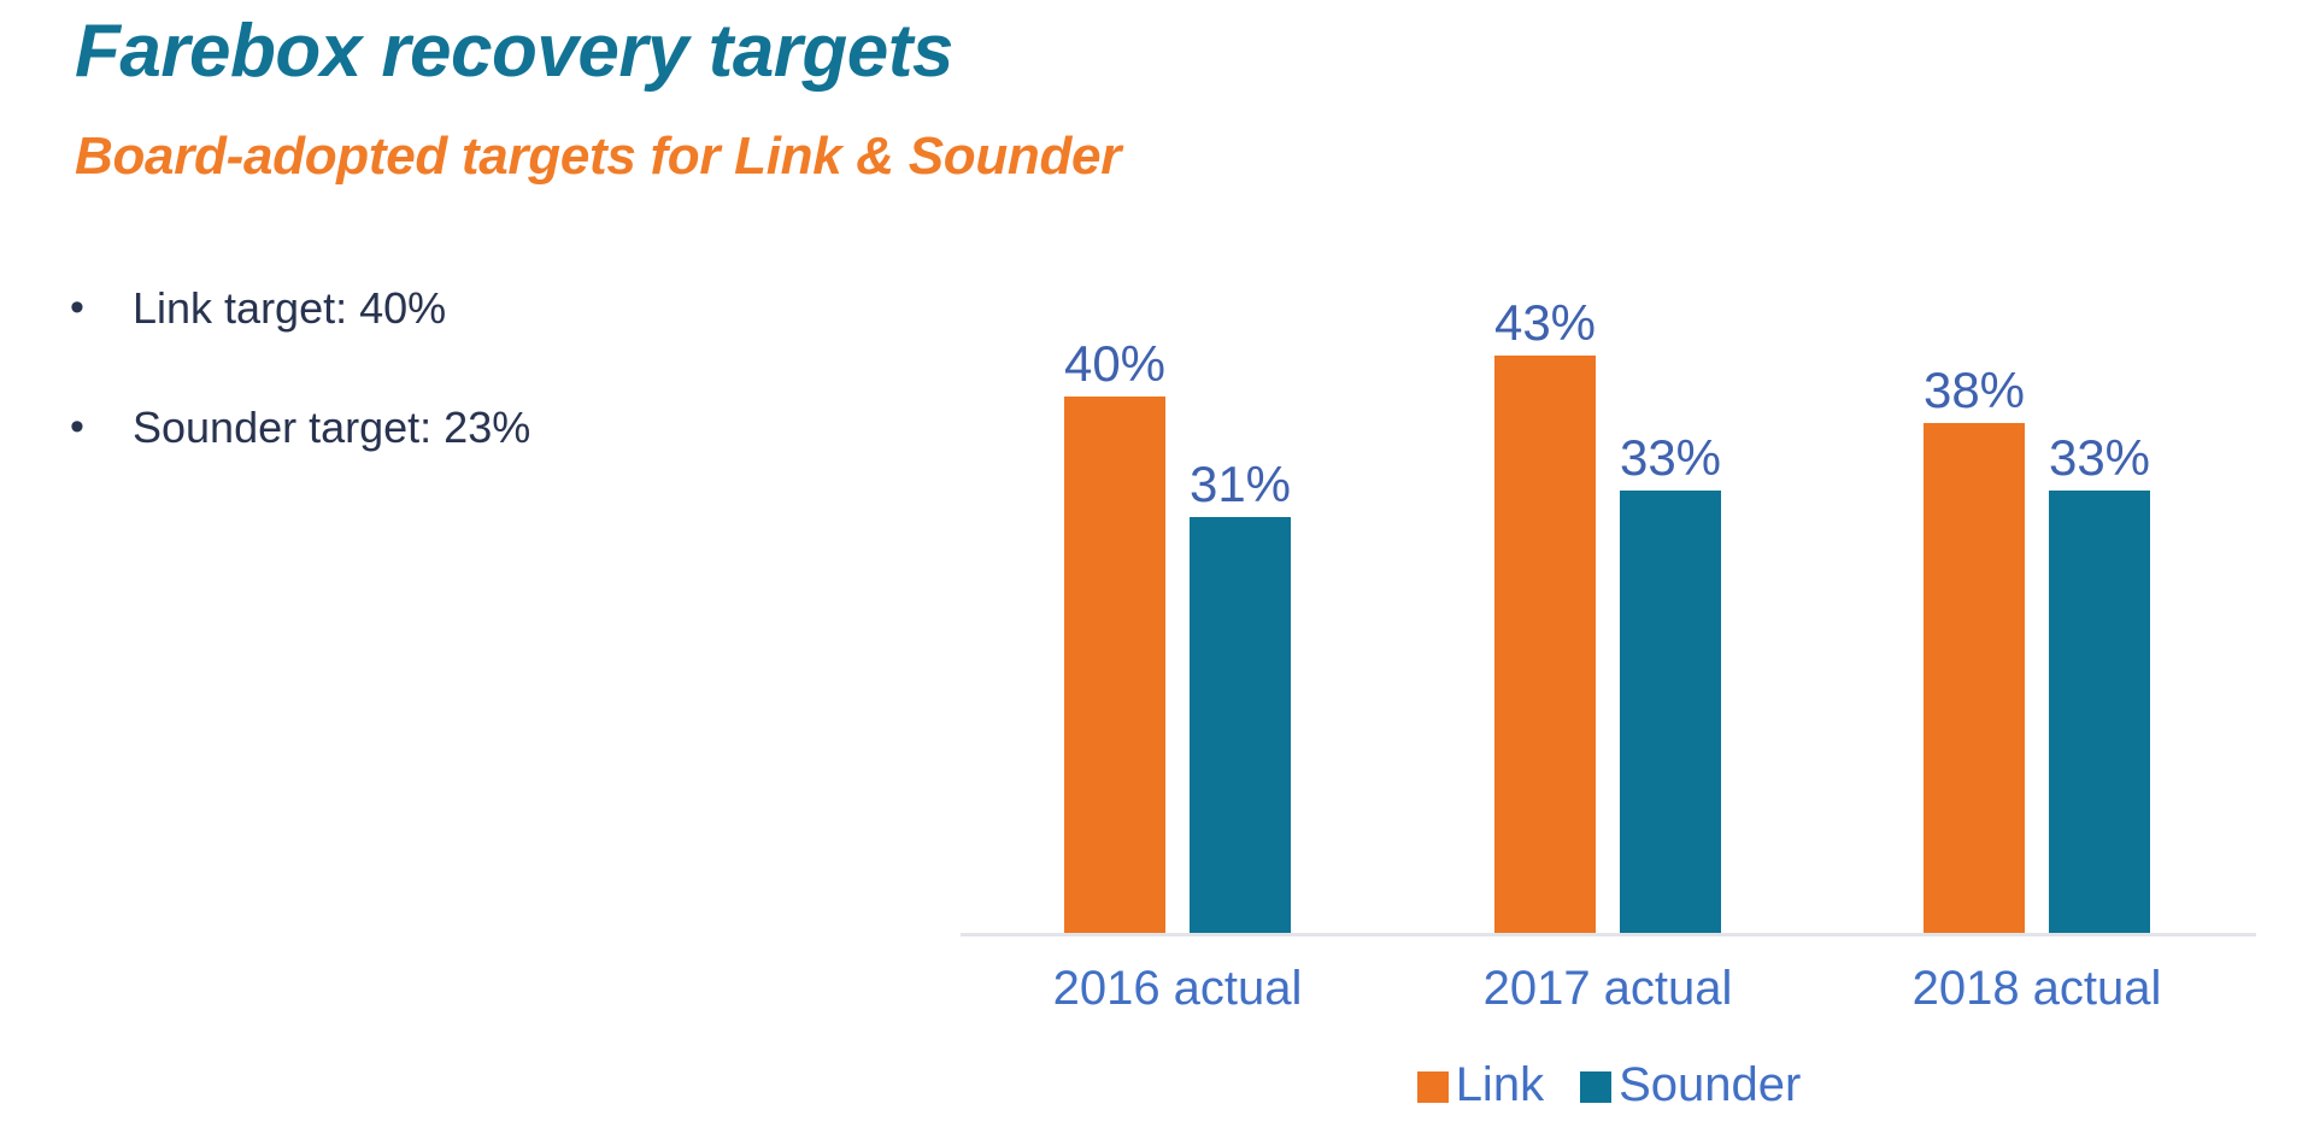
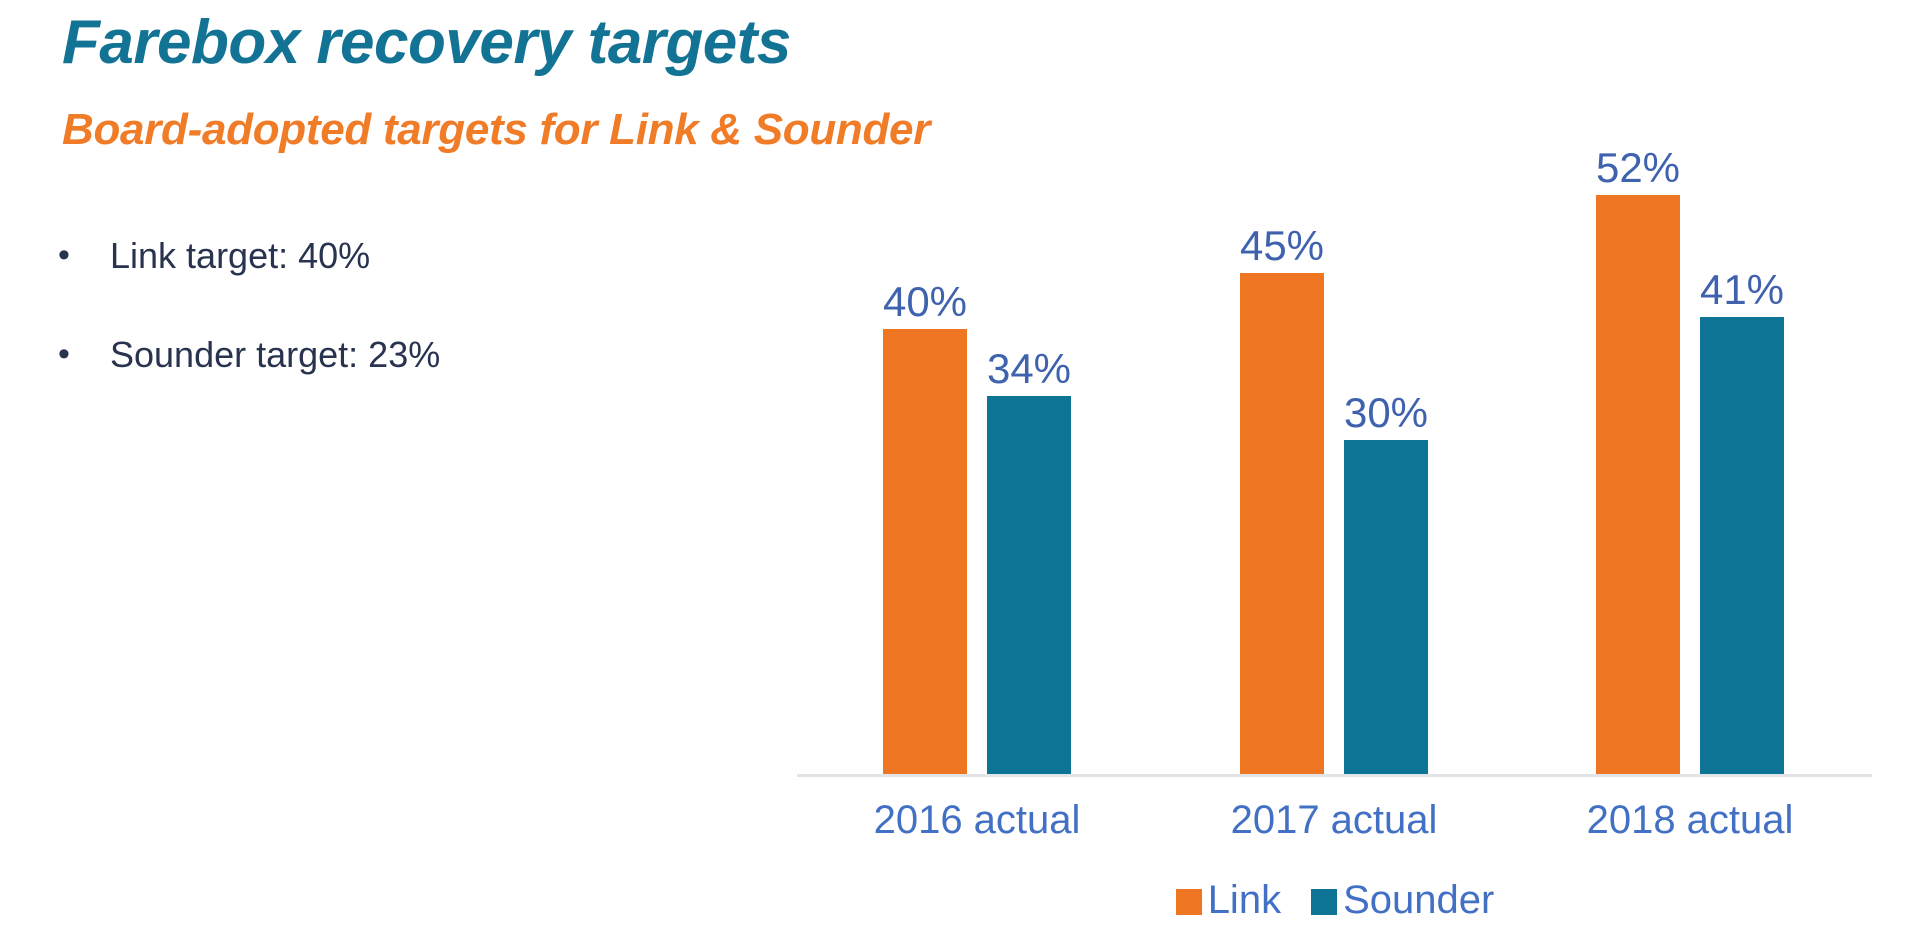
Sounder/2016 actual: 31% -> 34%
Link/2017 actual: 43% -> 45%
Sounder/2017 actual: 33% -> 30%
Link/2018 actual: 38% -> 52%
Sounder/2018 actual: 33% -> 41%
